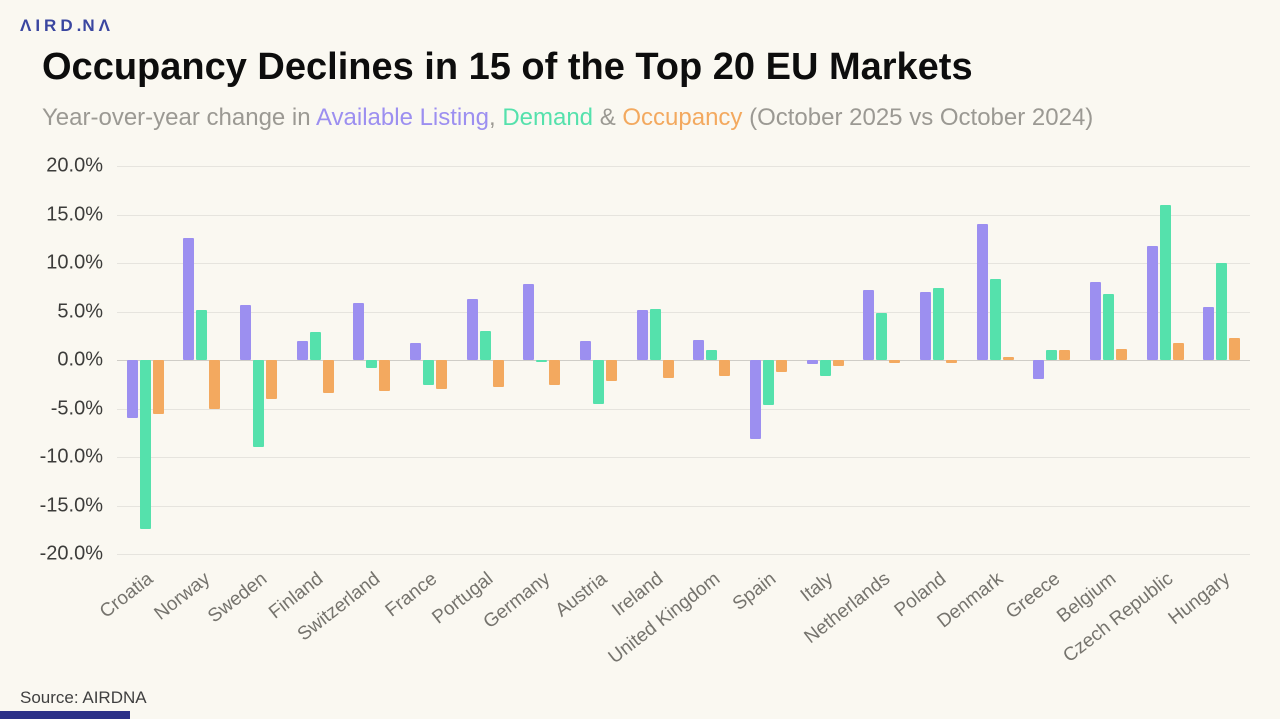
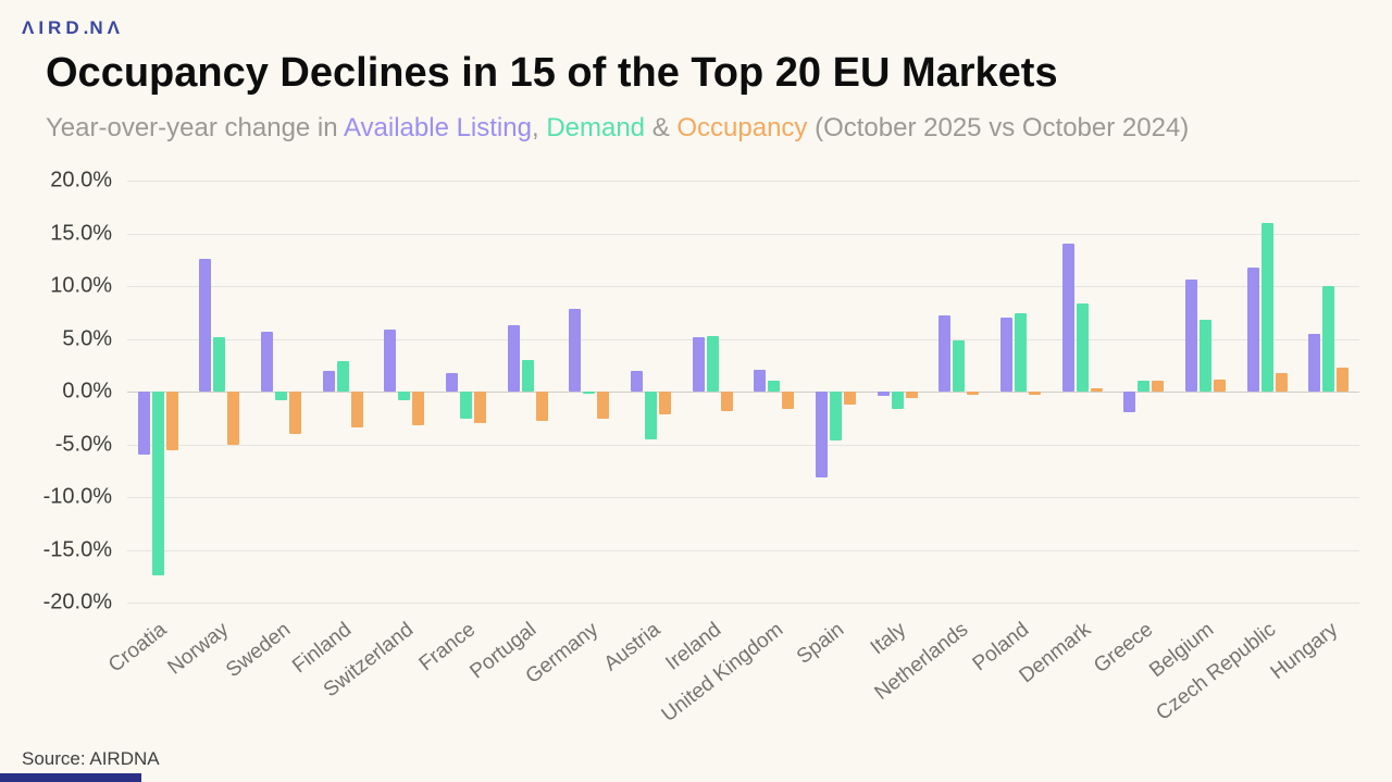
Demand/Sweden: -9% -> -1%
Available Listing/Belgium: 8% -> 11%
